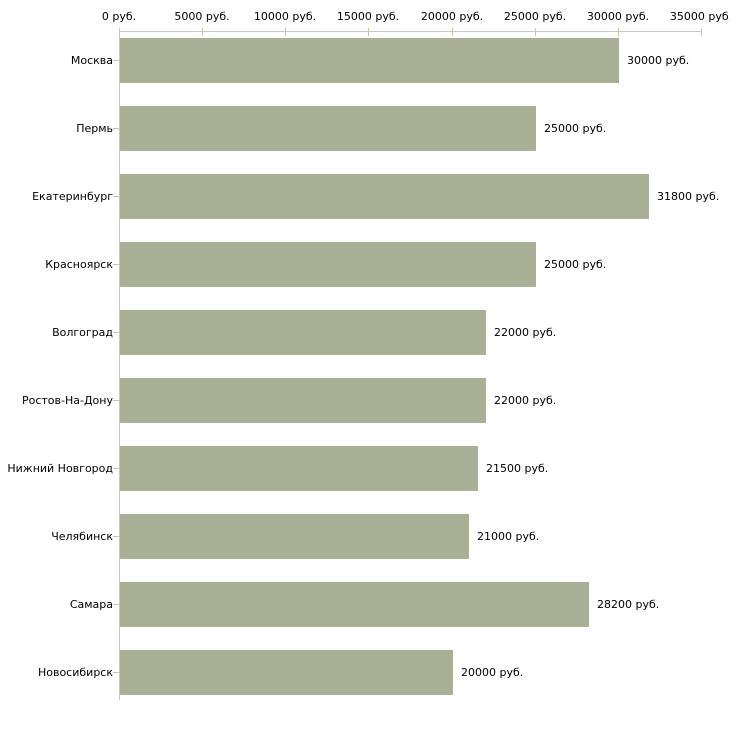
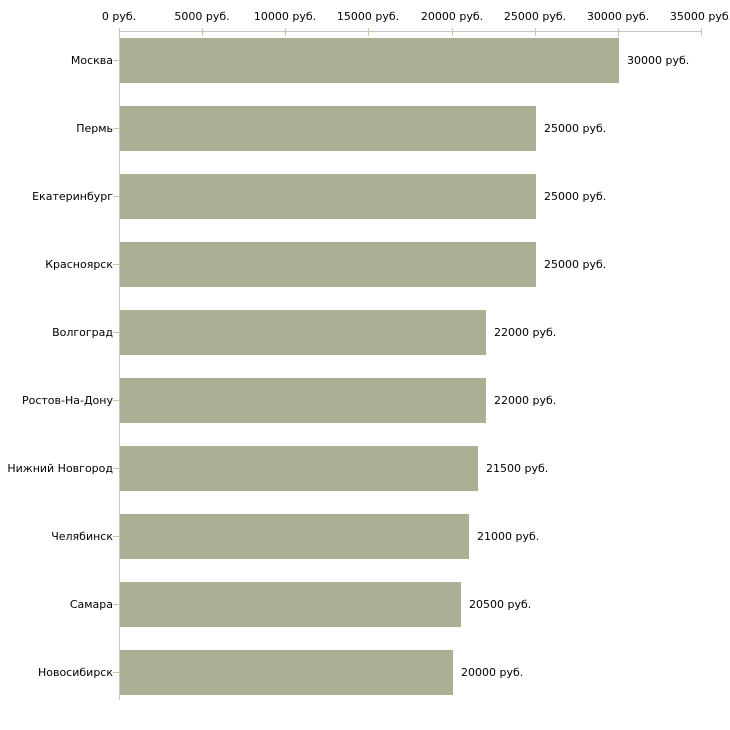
Екатеринбург: 31800 -> 25000
Самара: 28200 -> 20500
